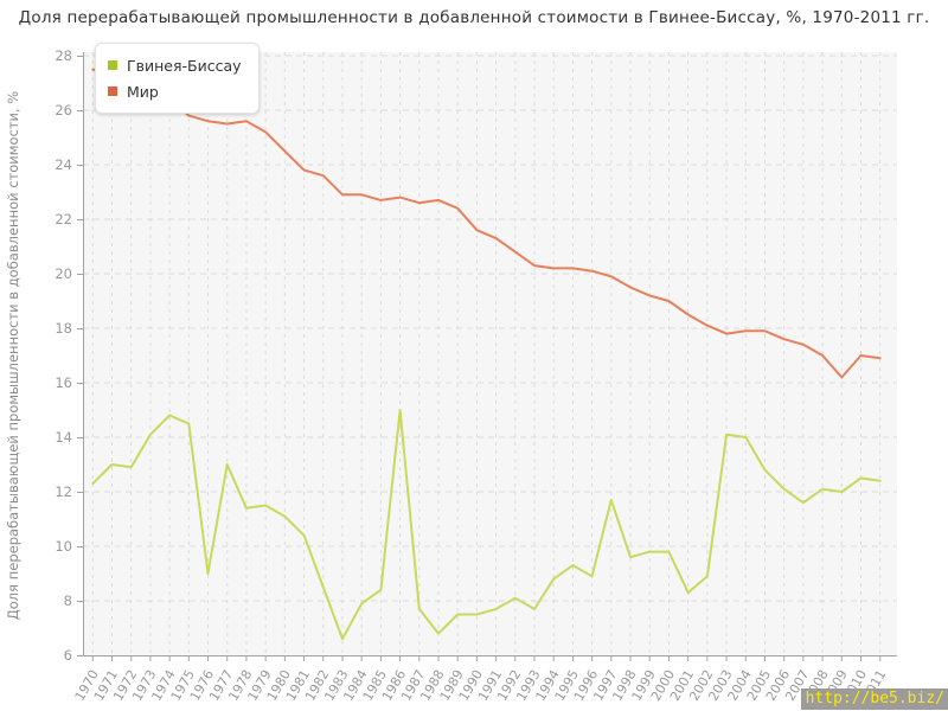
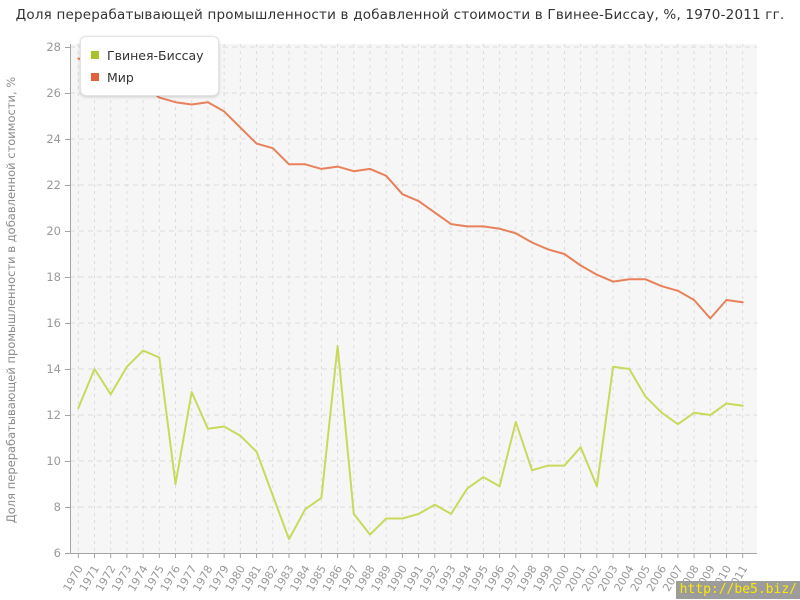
Гвинея-Биссау/1971: 13.0 -> 14.0
Гвинея-Биссау/2001: 8.3 -> 10.6
